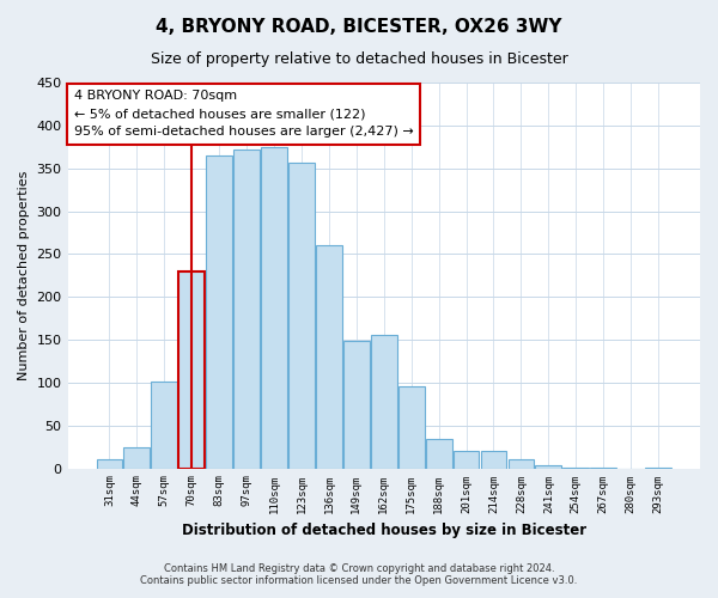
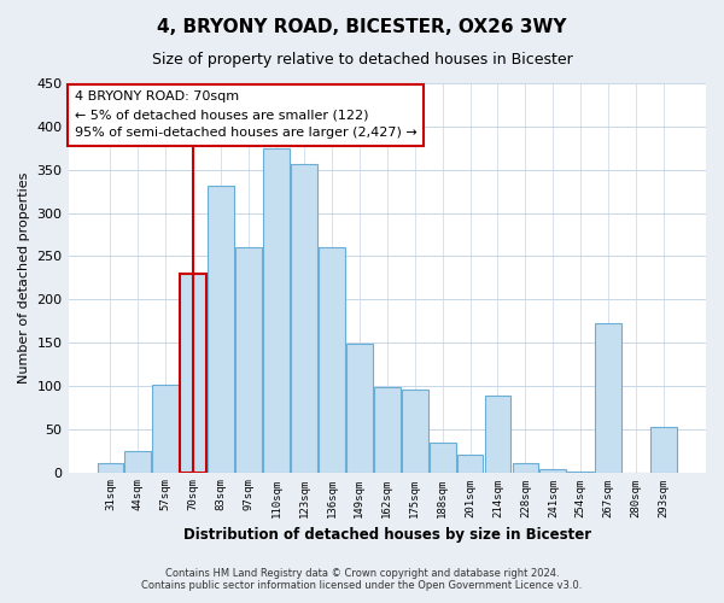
83sqm: 365 -> 332
97sqm: 372 -> 260
162sqm: 155 -> 98
214sqm: 21 -> 88
267sqm: 1 -> 172
293sqm: 1 -> 52
